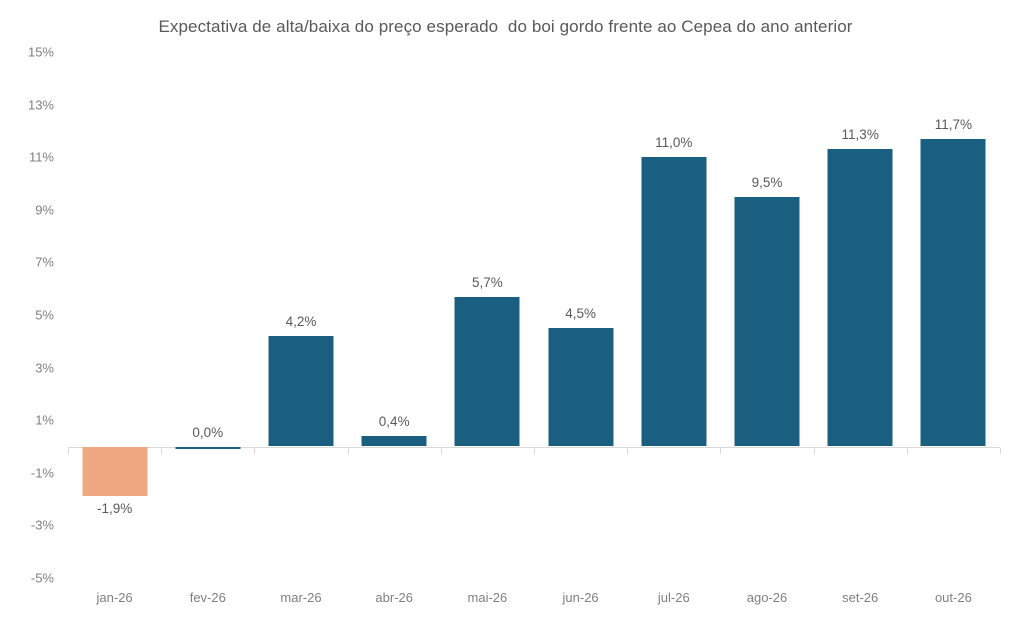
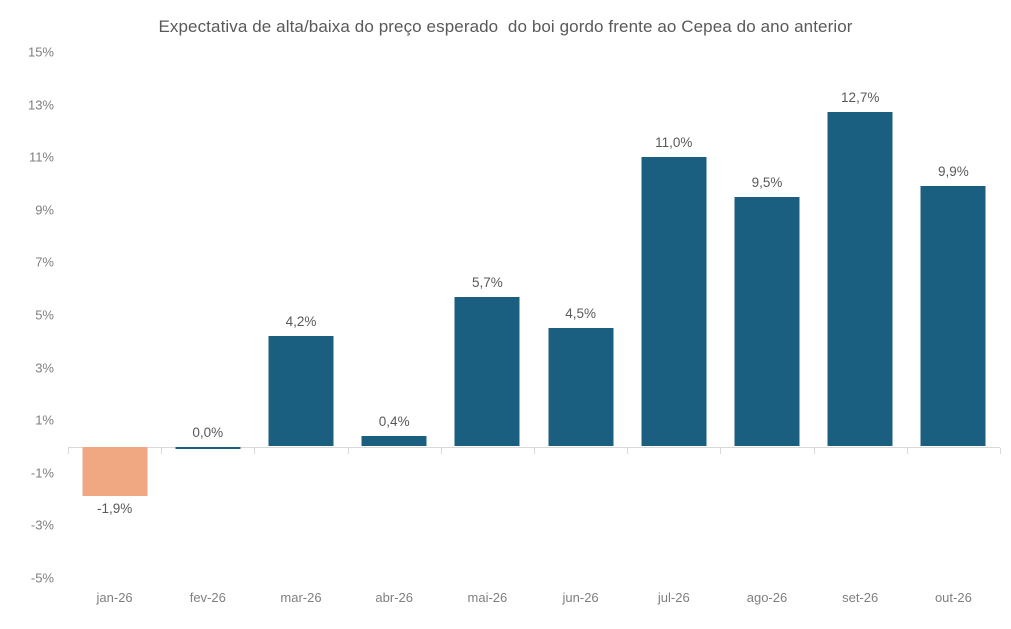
set-26: 11,3% -> 12,7%
out-26: 11,7% -> 9,9%
